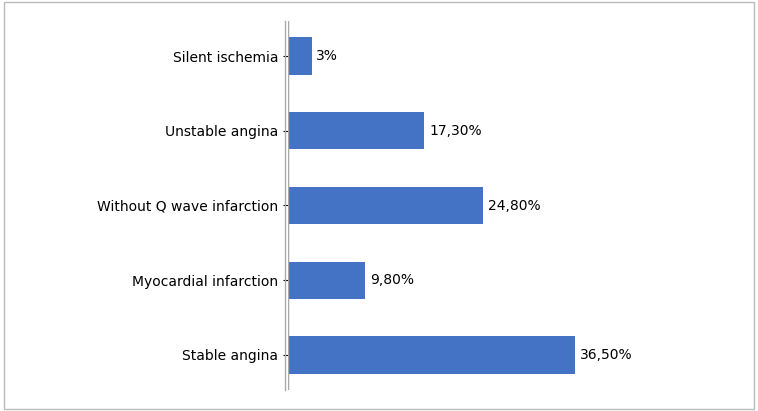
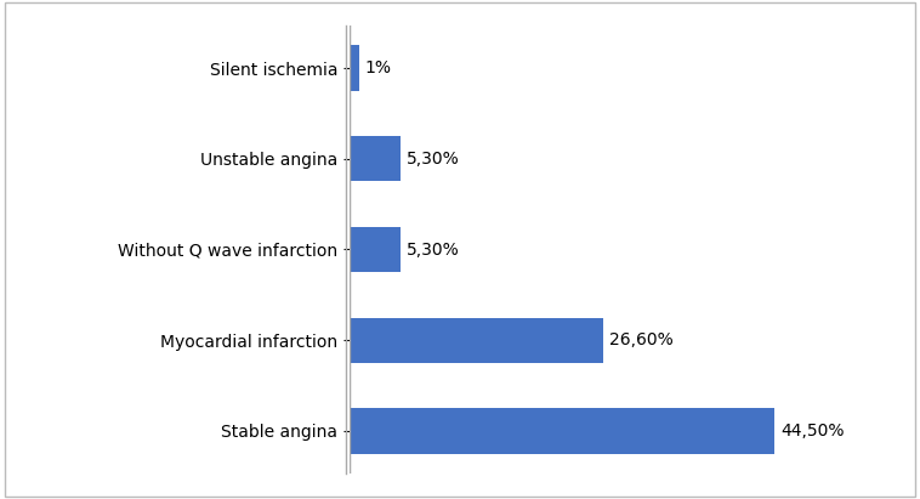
Silent ischemia: 3% -> 1%
Unstable angina: 17,30% -> 5,30%
Without Q wave infarction: 24,80% -> 5,30%
Myocardial infarction: 9,80% -> 26,60%
Stable angina: 36,50% -> 44,50%
